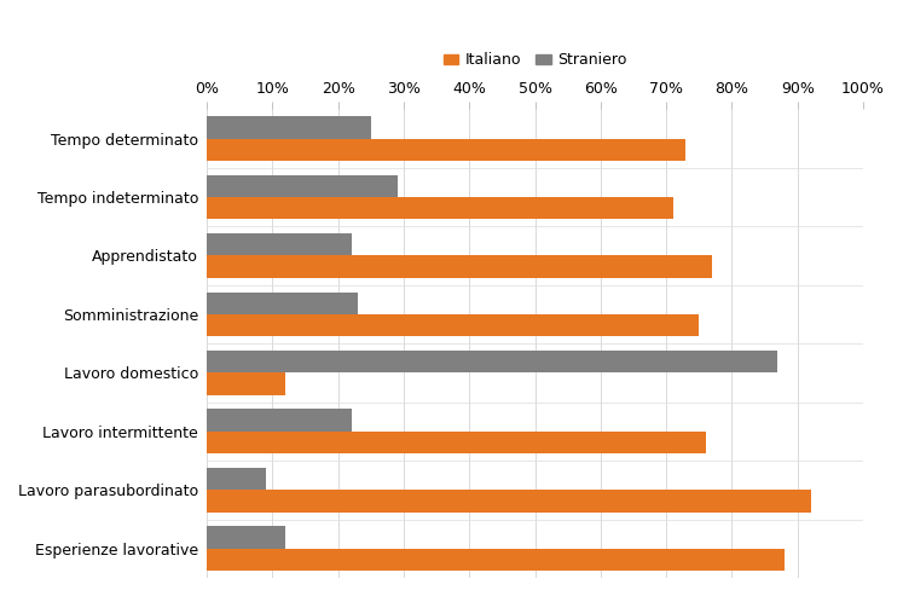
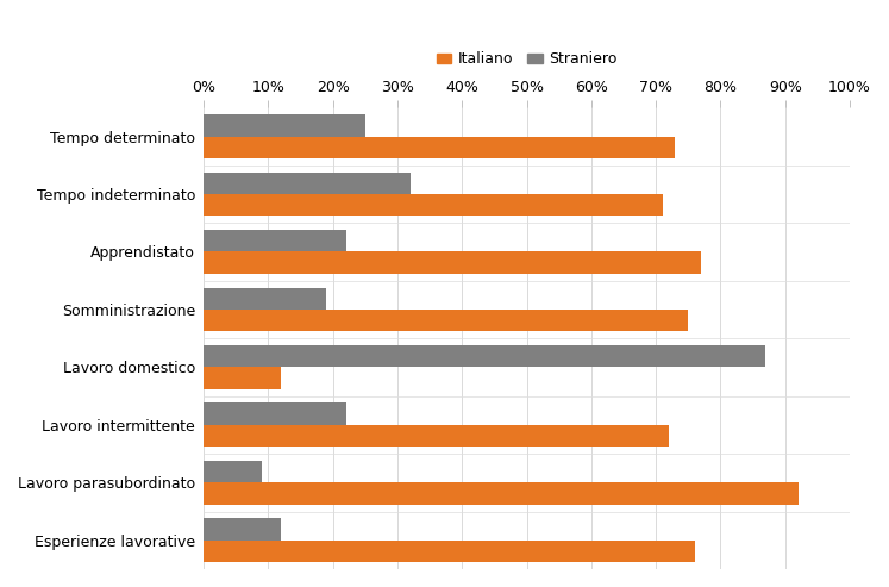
Straniero/Tempo indeterminato: 29% -> 32%
Straniero/Somministrazione: 23% -> 19%
Italiano/Lavoro intermittente: 76% -> 72%
Italiano/Esperienze lavorative: 88% -> 76%
